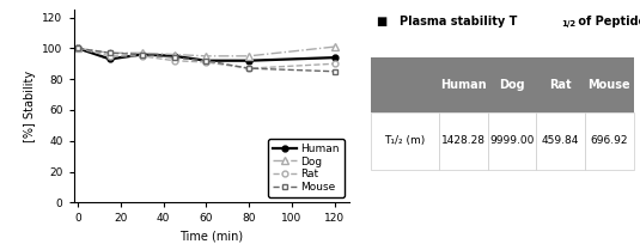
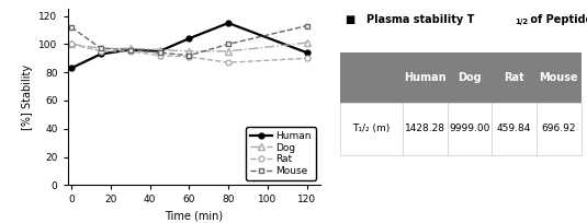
Human/0: 100 -> 83
Mouse/0: 100 -> 112
Human/60: 92 -> 104
Human/80: 92 -> 115
Mouse/80: 87 -> 100
Mouse/120: 85 -> 113
